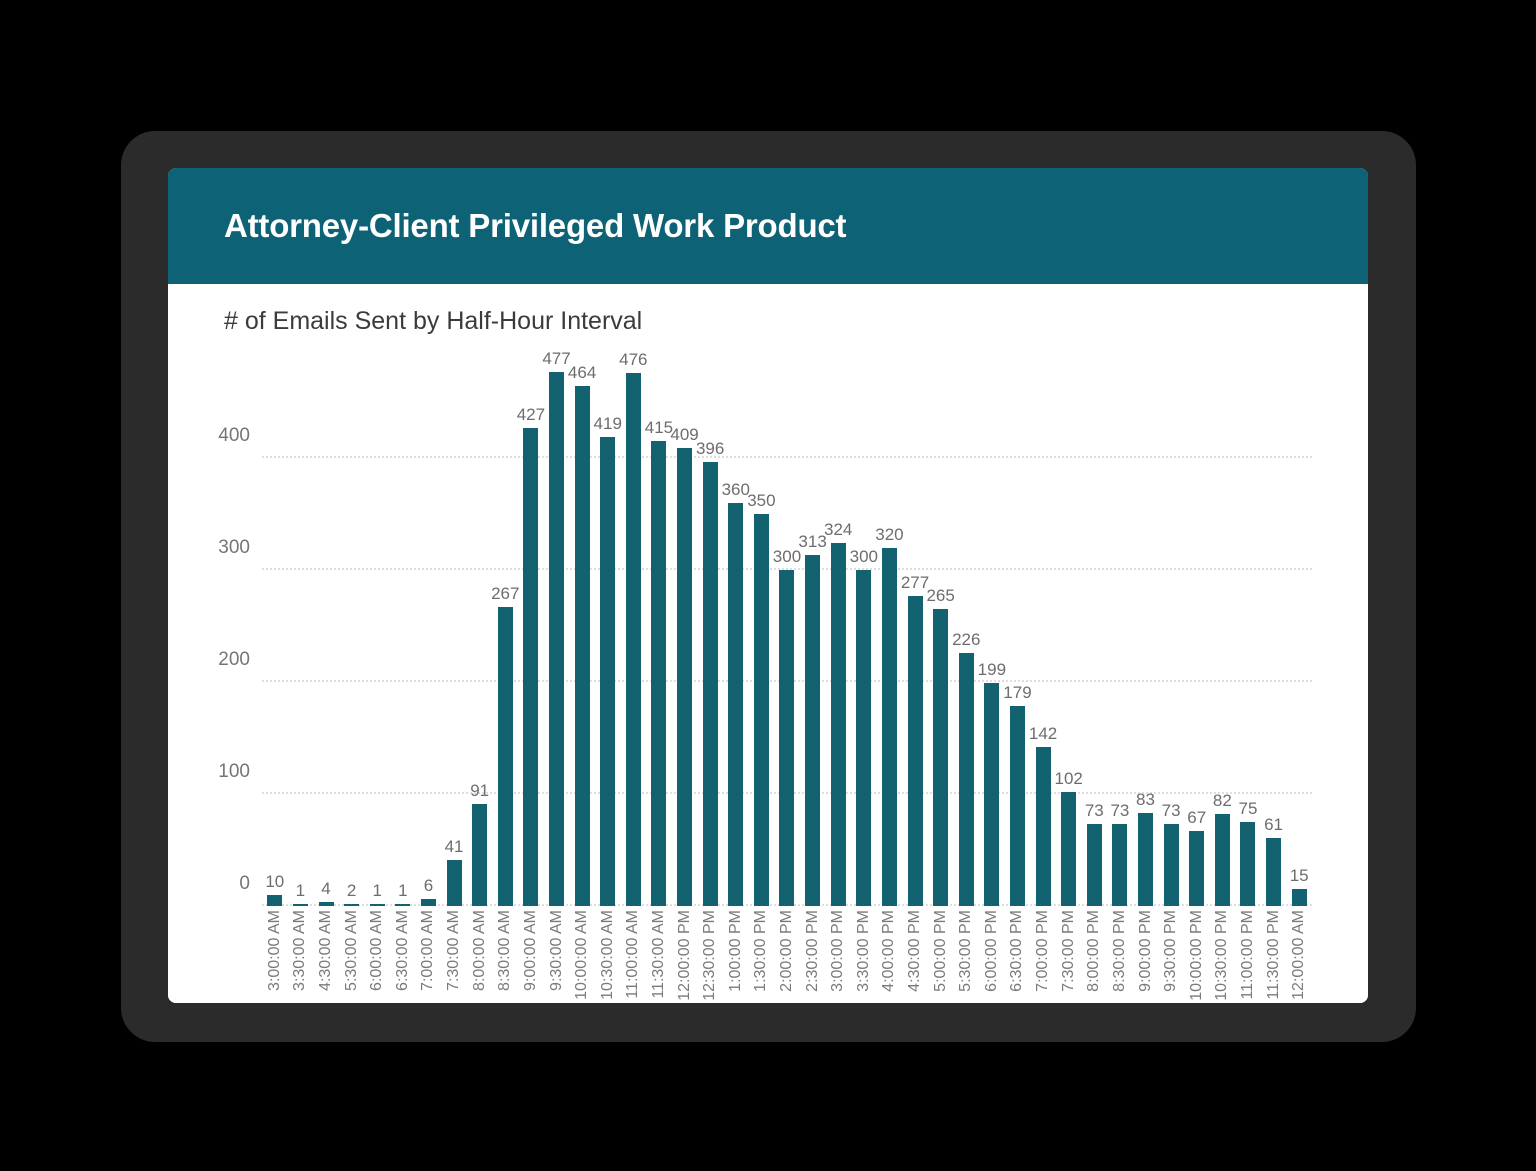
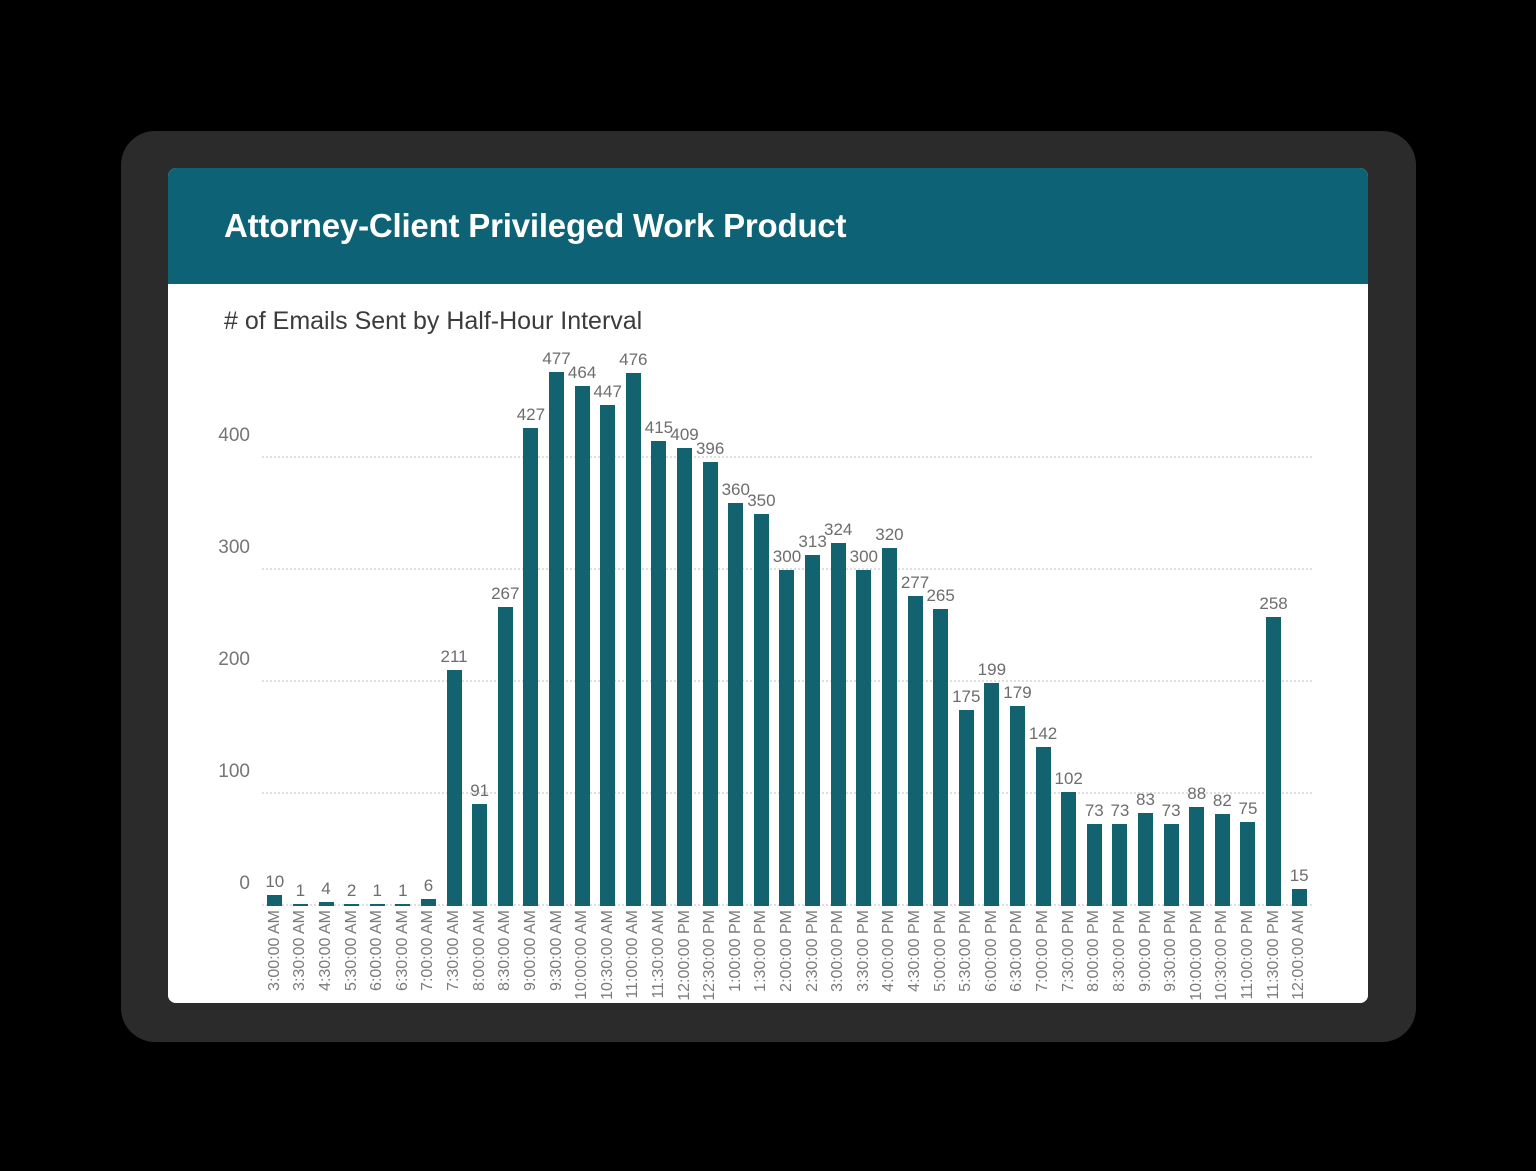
7:30:00 AM: 41 -> 211
10:30:00 AM: 419 -> 447
5:30:00 PM: 226 -> 175
10:00:00 PM: 67 -> 88
11:30:00 PM: 61 -> 258
